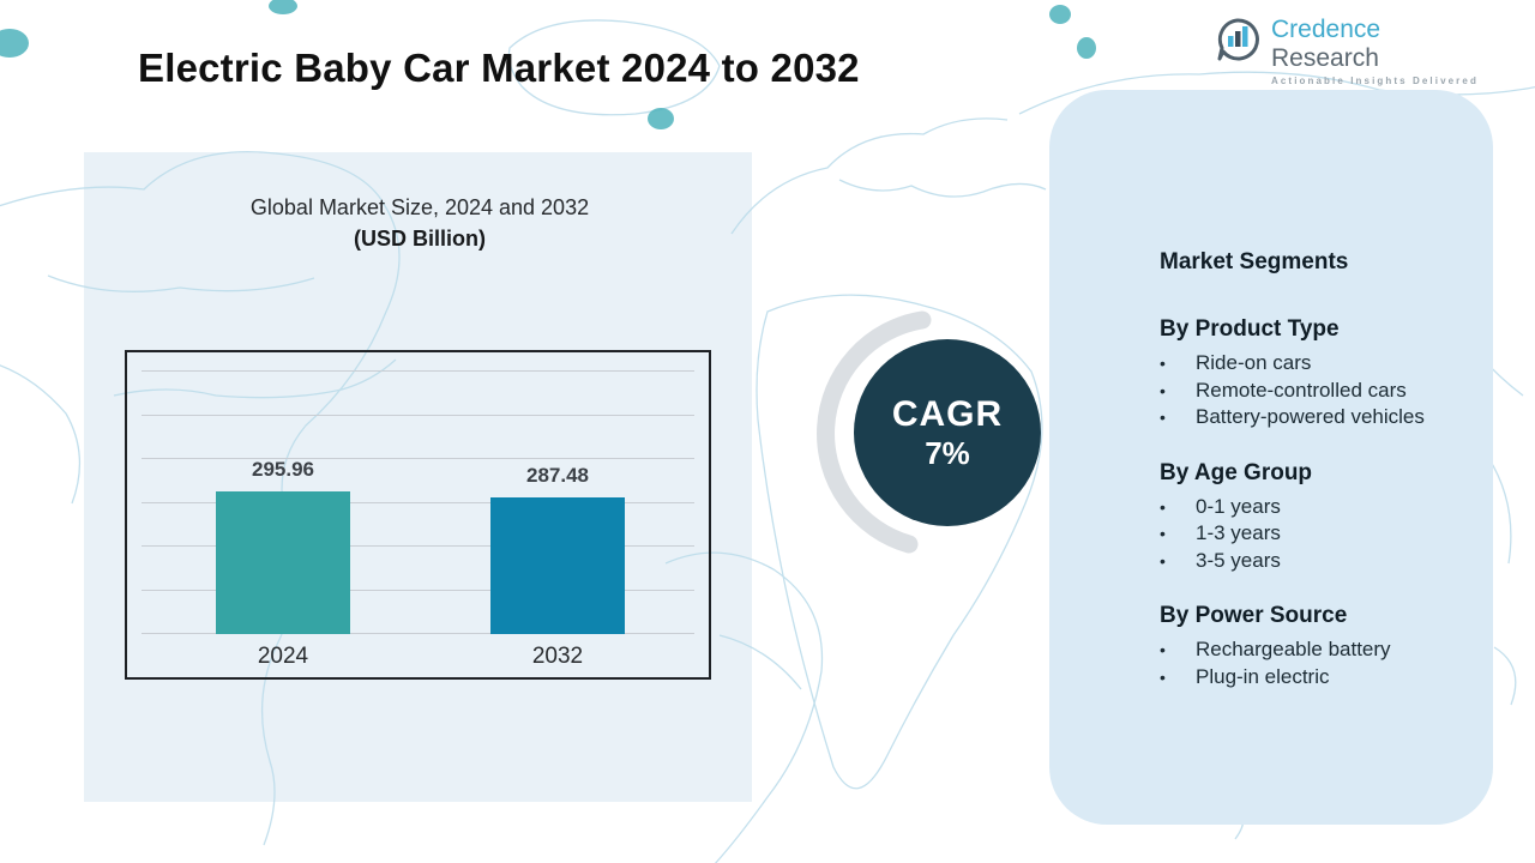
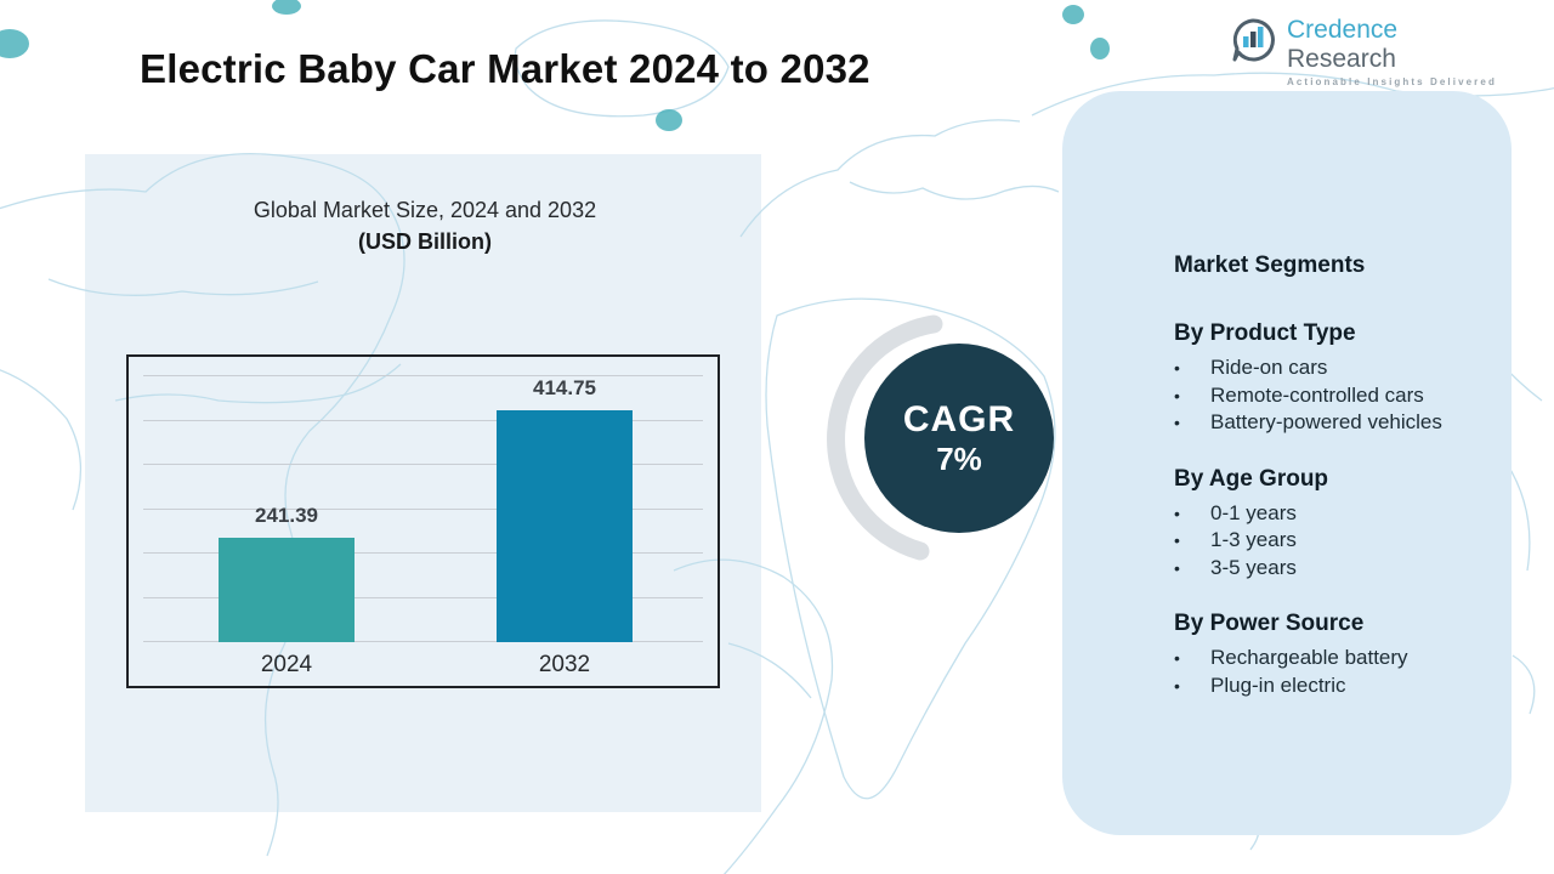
2024: 295.96 -> 241.39
2032: 287.48 -> 414.75
